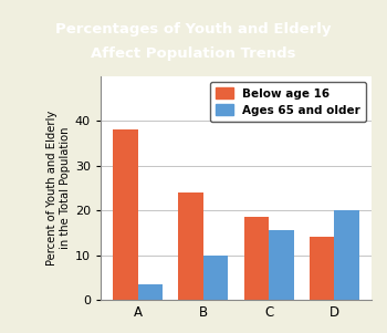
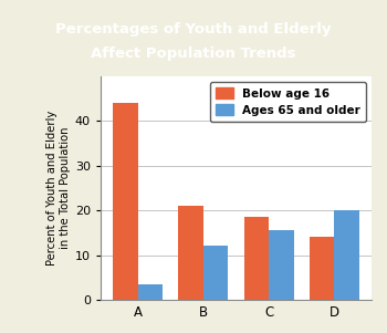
Below age 16/A: 38.0 -> 44.0
Below age 16/B: 24.0 -> 21.0
Ages 65 and older/B: 10.0 -> 12.0
